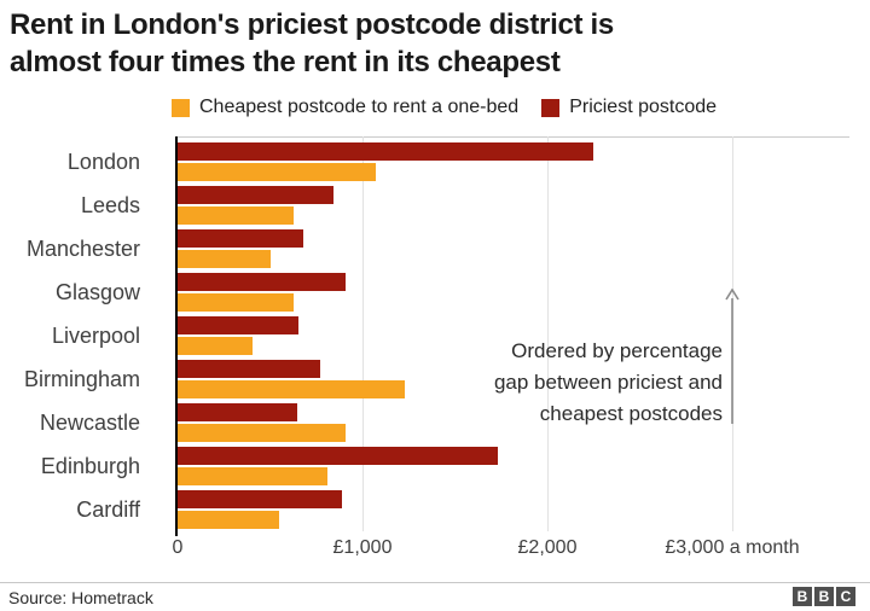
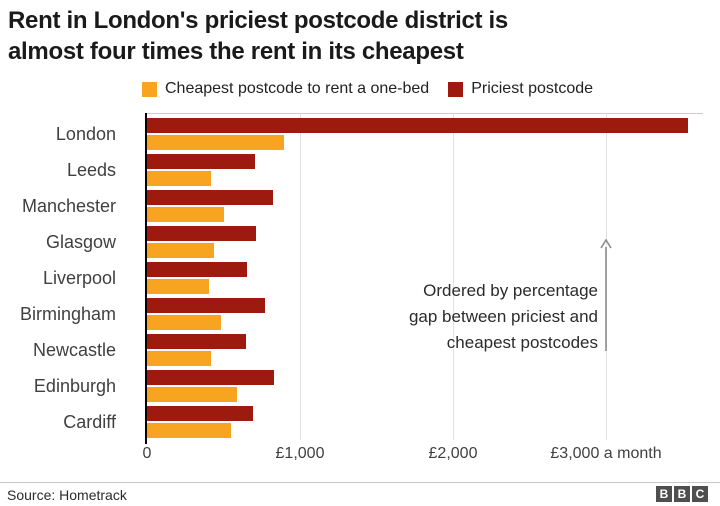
Priciest postcode/London: £2250 -> £3540
Cheapest postcode to rent a one-bed/London: £1070 -> £900
Priciest postcode/Leeds: £840 -> £700
Cheapest postcode to rent a one-bed/Leeds: £630 -> £420
Priciest postcode/Manchester: £680 -> £820
Priciest postcode/Glasgow: £910 -> £710
Cheapest postcode to rent a one-bed/Glasgow: £630 -> £440
Cheapest postcode to rent a one-bed/Birmingham: £1230 -> £480
Cheapest postcode to rent a one-bed/Newcastle: £910 -> £420
Priciest postcode/Edinburgh: £1730 -> £830
Cheapest postcode to rent a one-bed/Edinburgh: £810 -> £590
Priciest postcode/Cardiff: £890 -> £690
